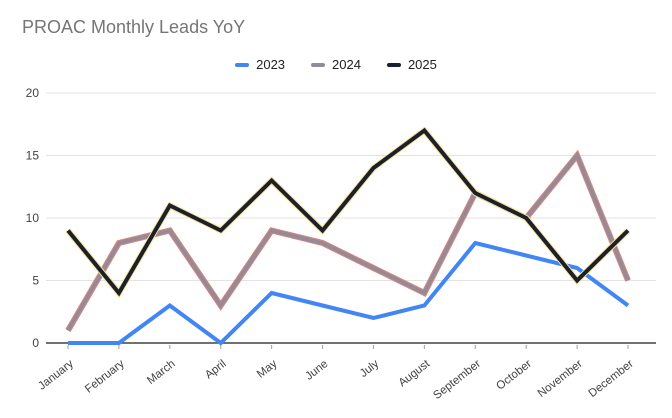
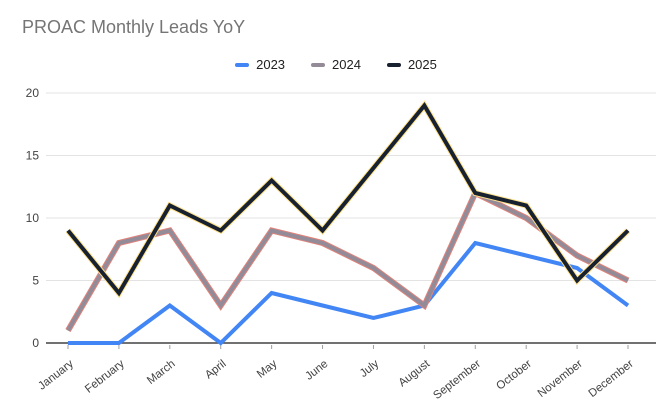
2024/August: 4 -> 3
2025/August: 17 -> 19
2025/October: 10 -> 11
2024/November: 15 -> 7
